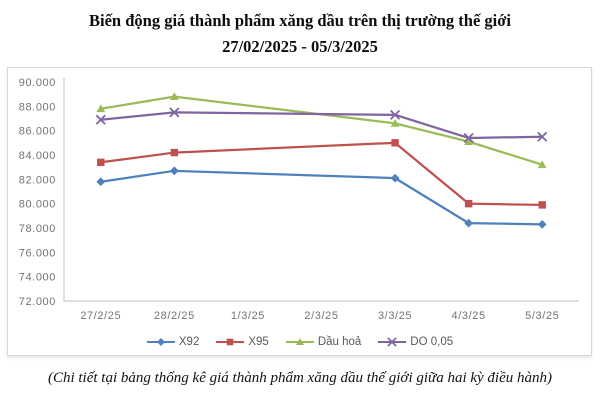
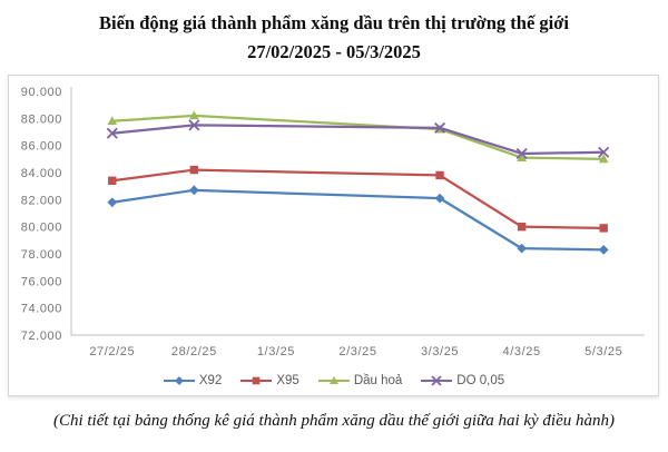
Dầu hoả/28/2/25: 88.8 -> 88.2
X95/3/3/25: 85.0 -> 83.8
Dầu hoả/3/3/25: 86.6 -> 87.2
Dầu hoả/5/3/25: 83.2 -> 85.0
